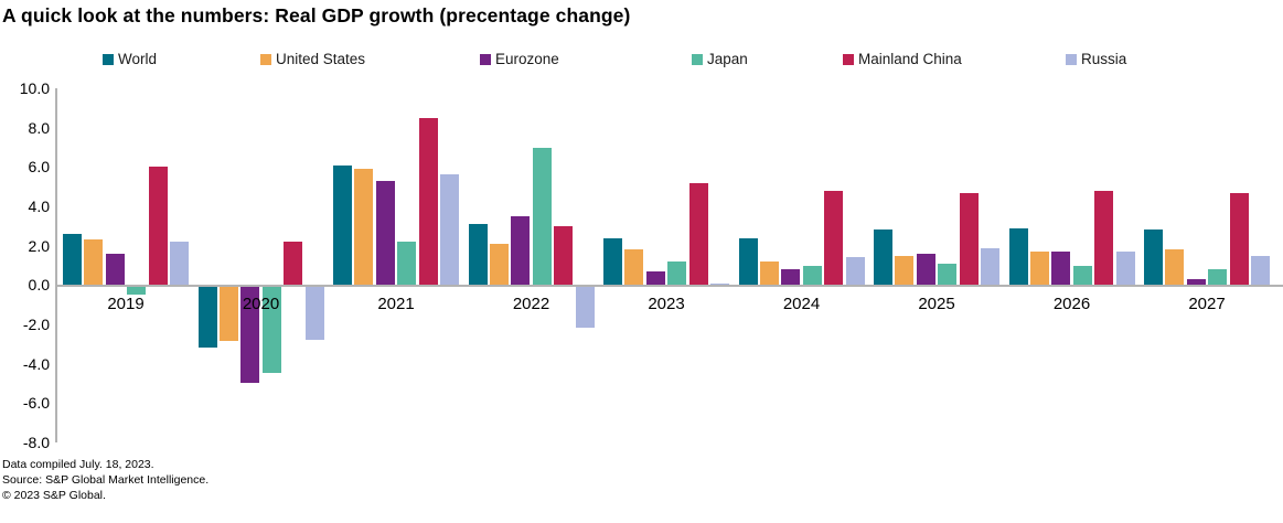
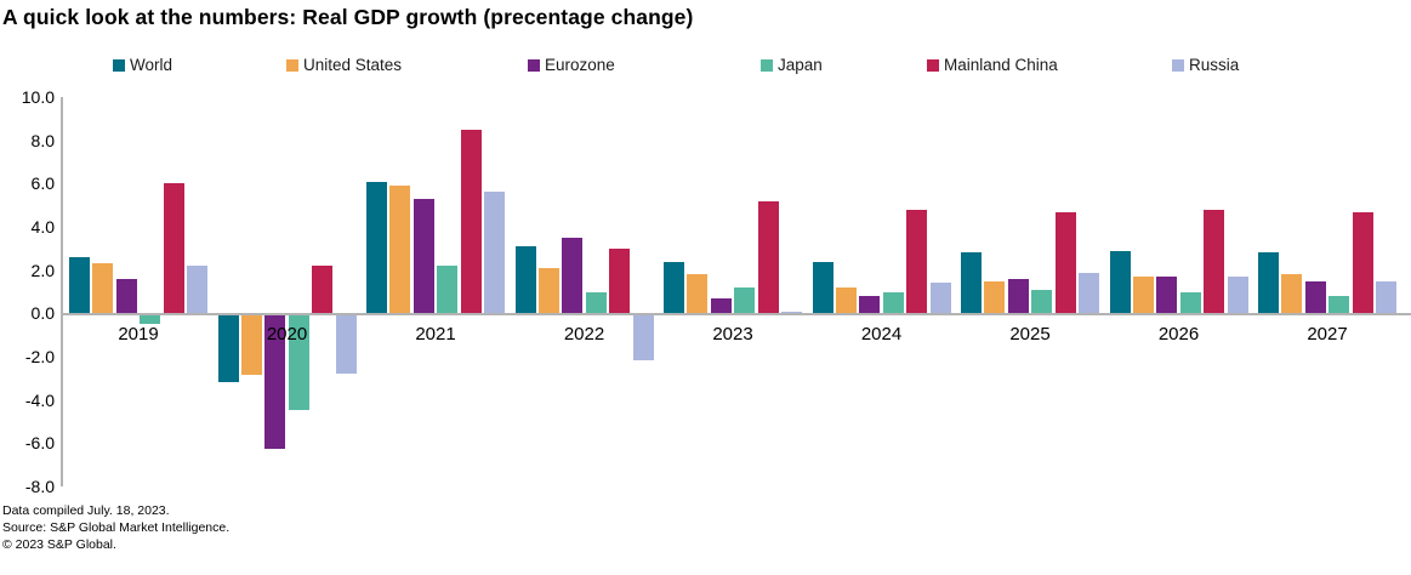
Eurozone/2020: -4.9 -> -6.2
Japan/2022: 7.0 -> 1.0
Eurozone/2027: 0.3 -> 1.5
